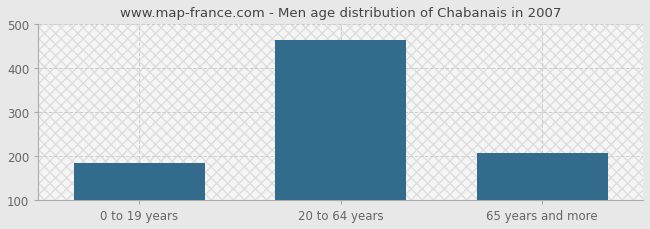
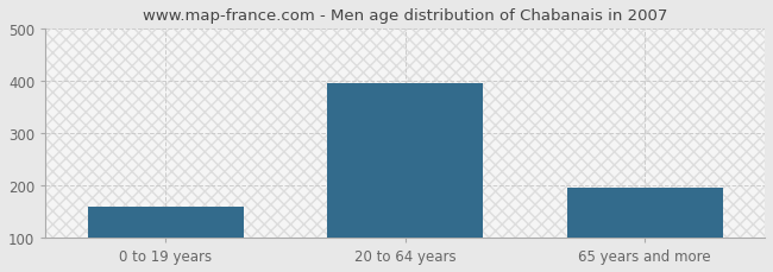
0 to 19 years: 184 -> 160
20 to 64 years: 465 -> 395
65 years and more: 208 -> 195
